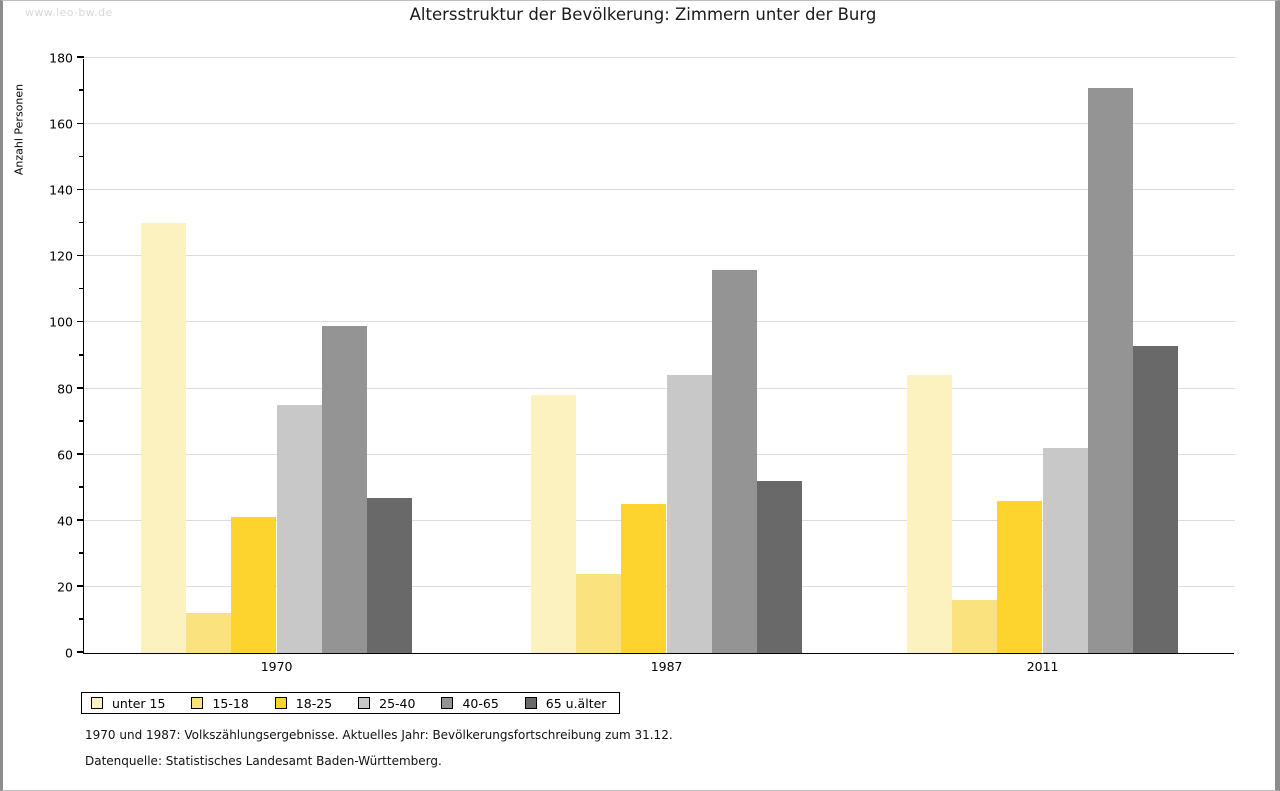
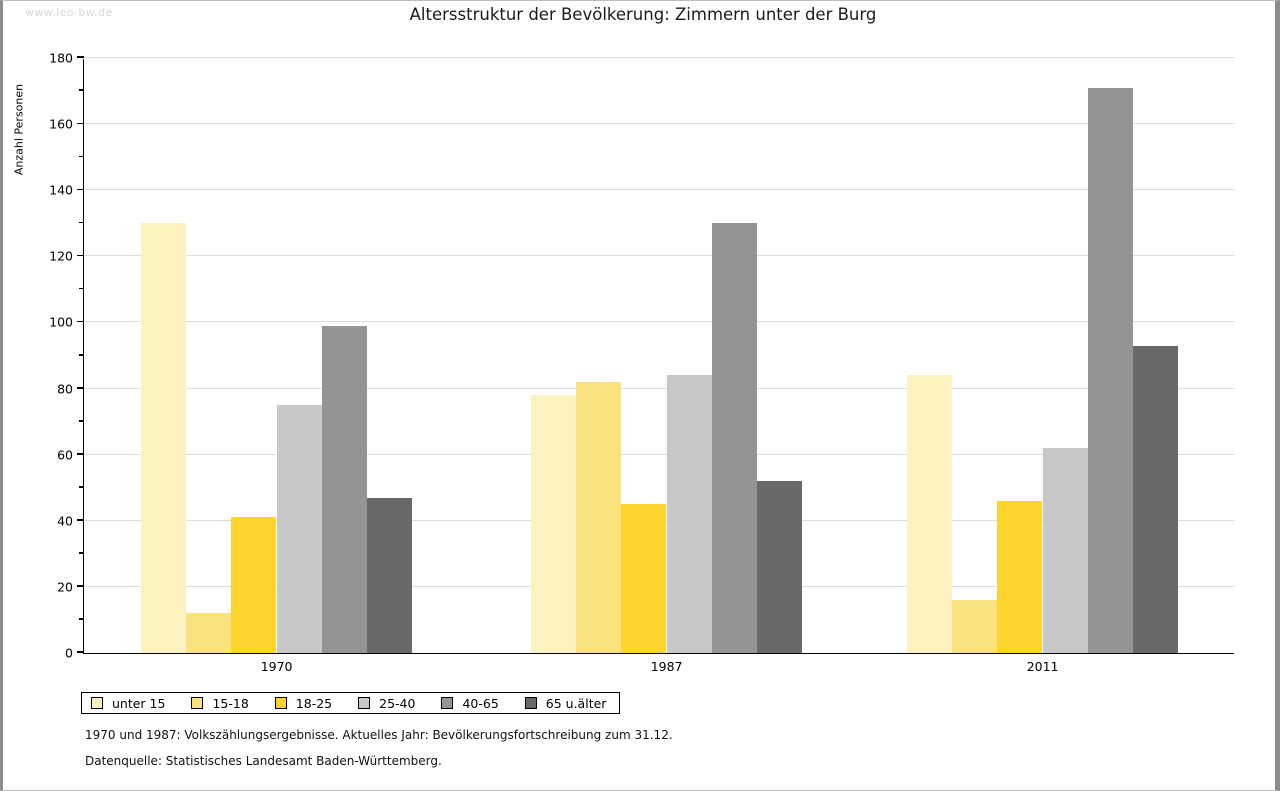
15-18/1987: 24 -> 82
40-65/1987: 116 -> 130
